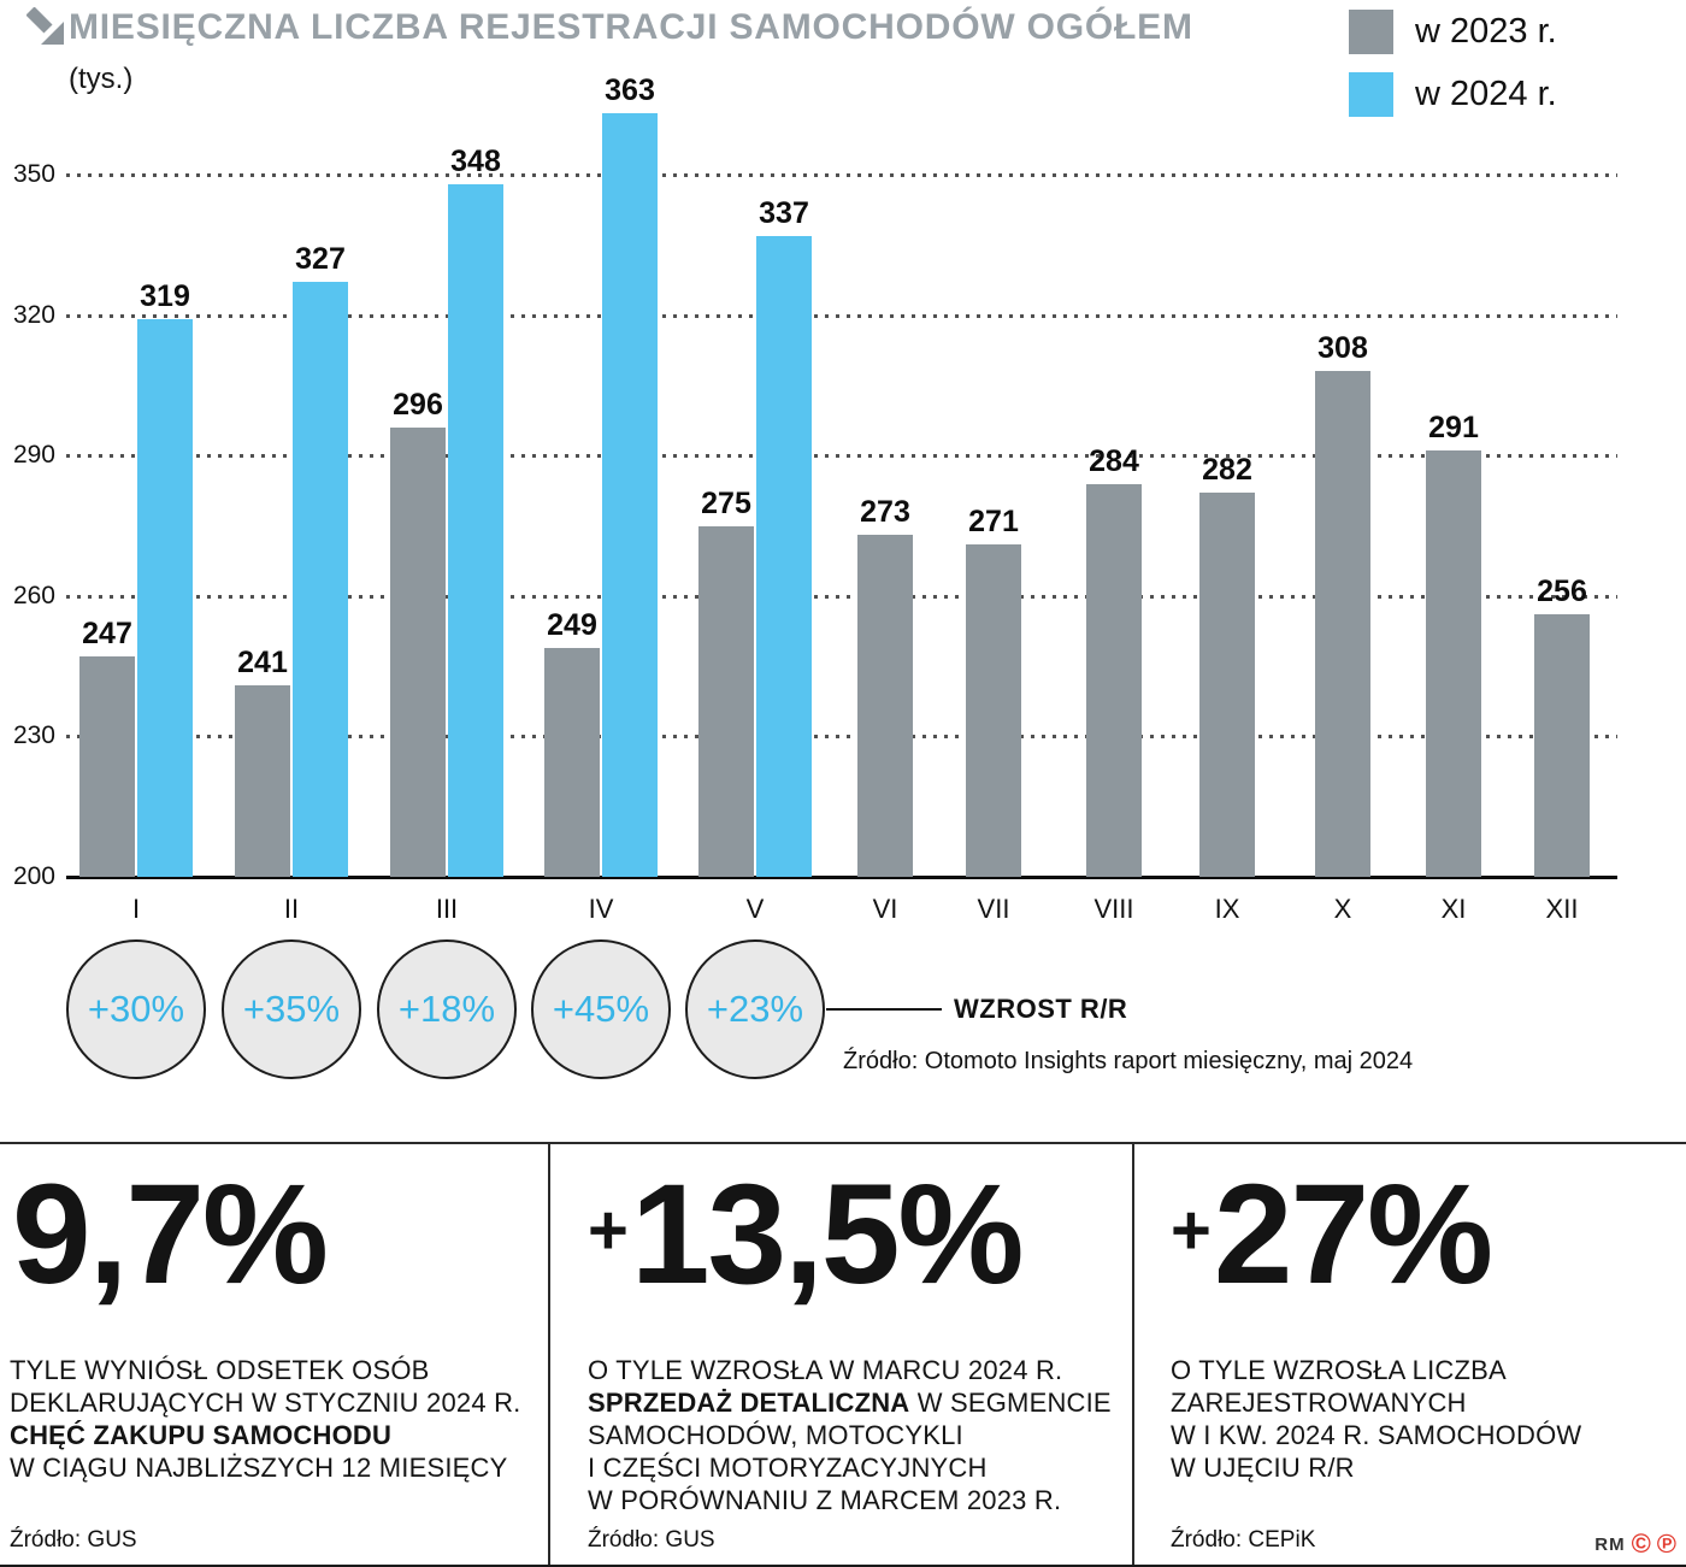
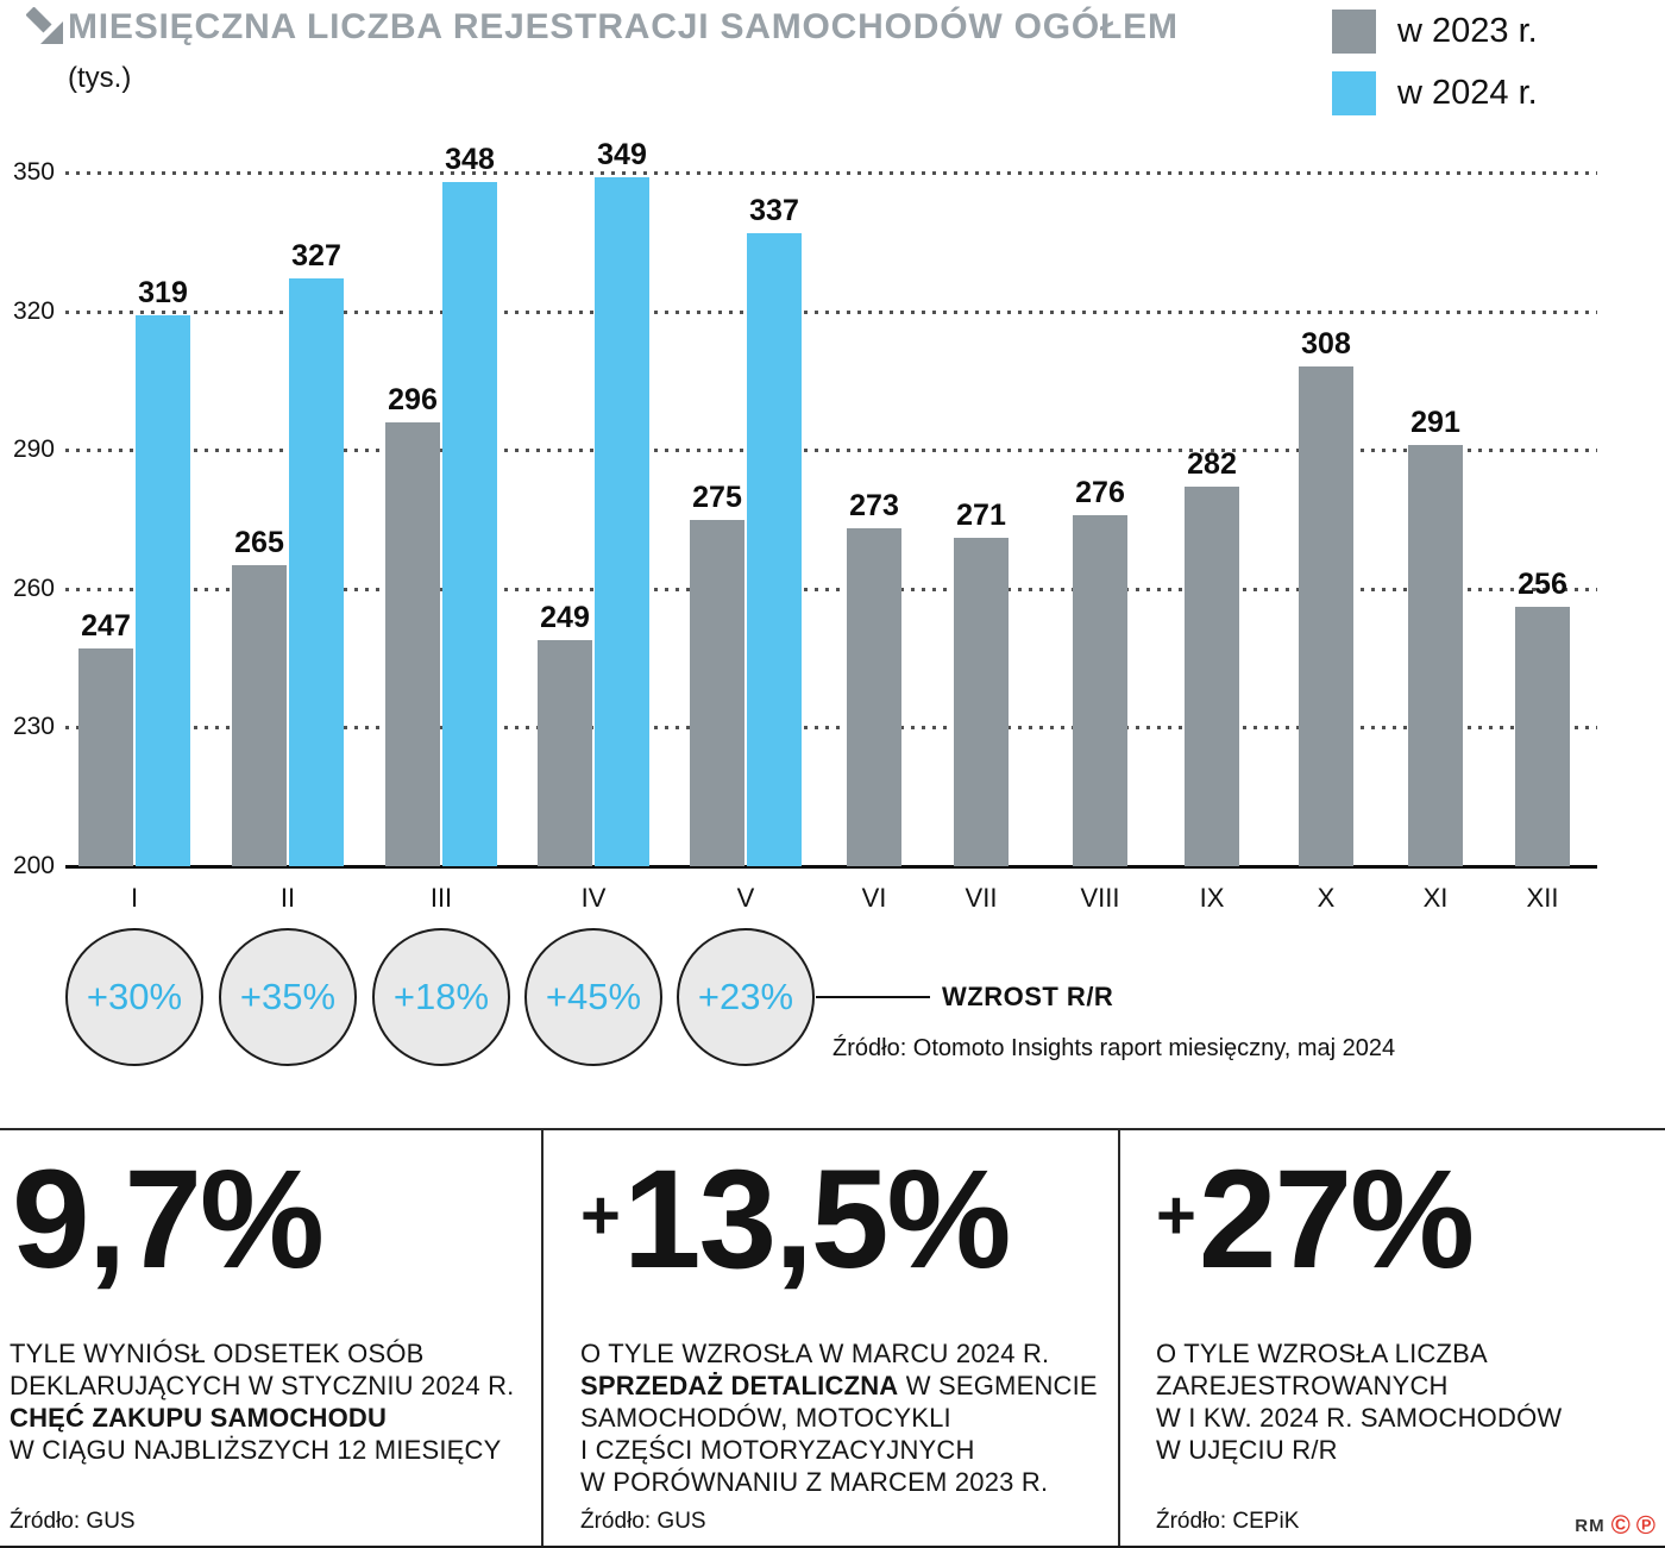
w 2023 r./II: 241 -> 265
w 2024 r./IV: 363 -> 349
w 2023 r./VIII: 284 -> 276
